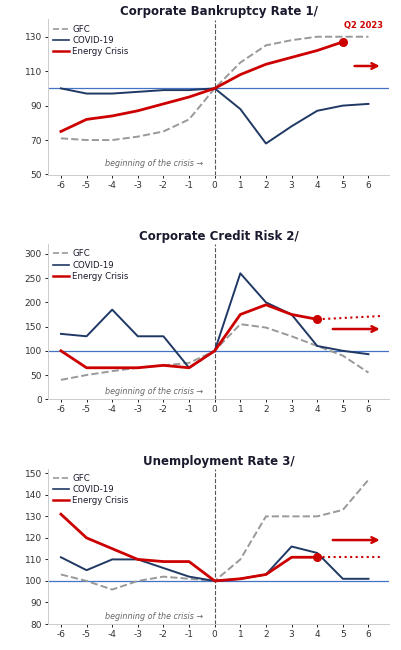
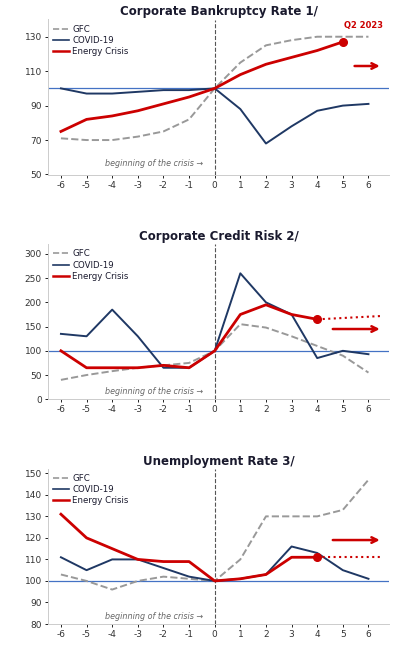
Corporate Credit Risk 2//COVID-19/-2: 130 -> 65
Corporate Credit Risk 2//COVID-19/4: 110 -> 85
Unemployment Rate 3//COVID-19/5: 101 -> 105
